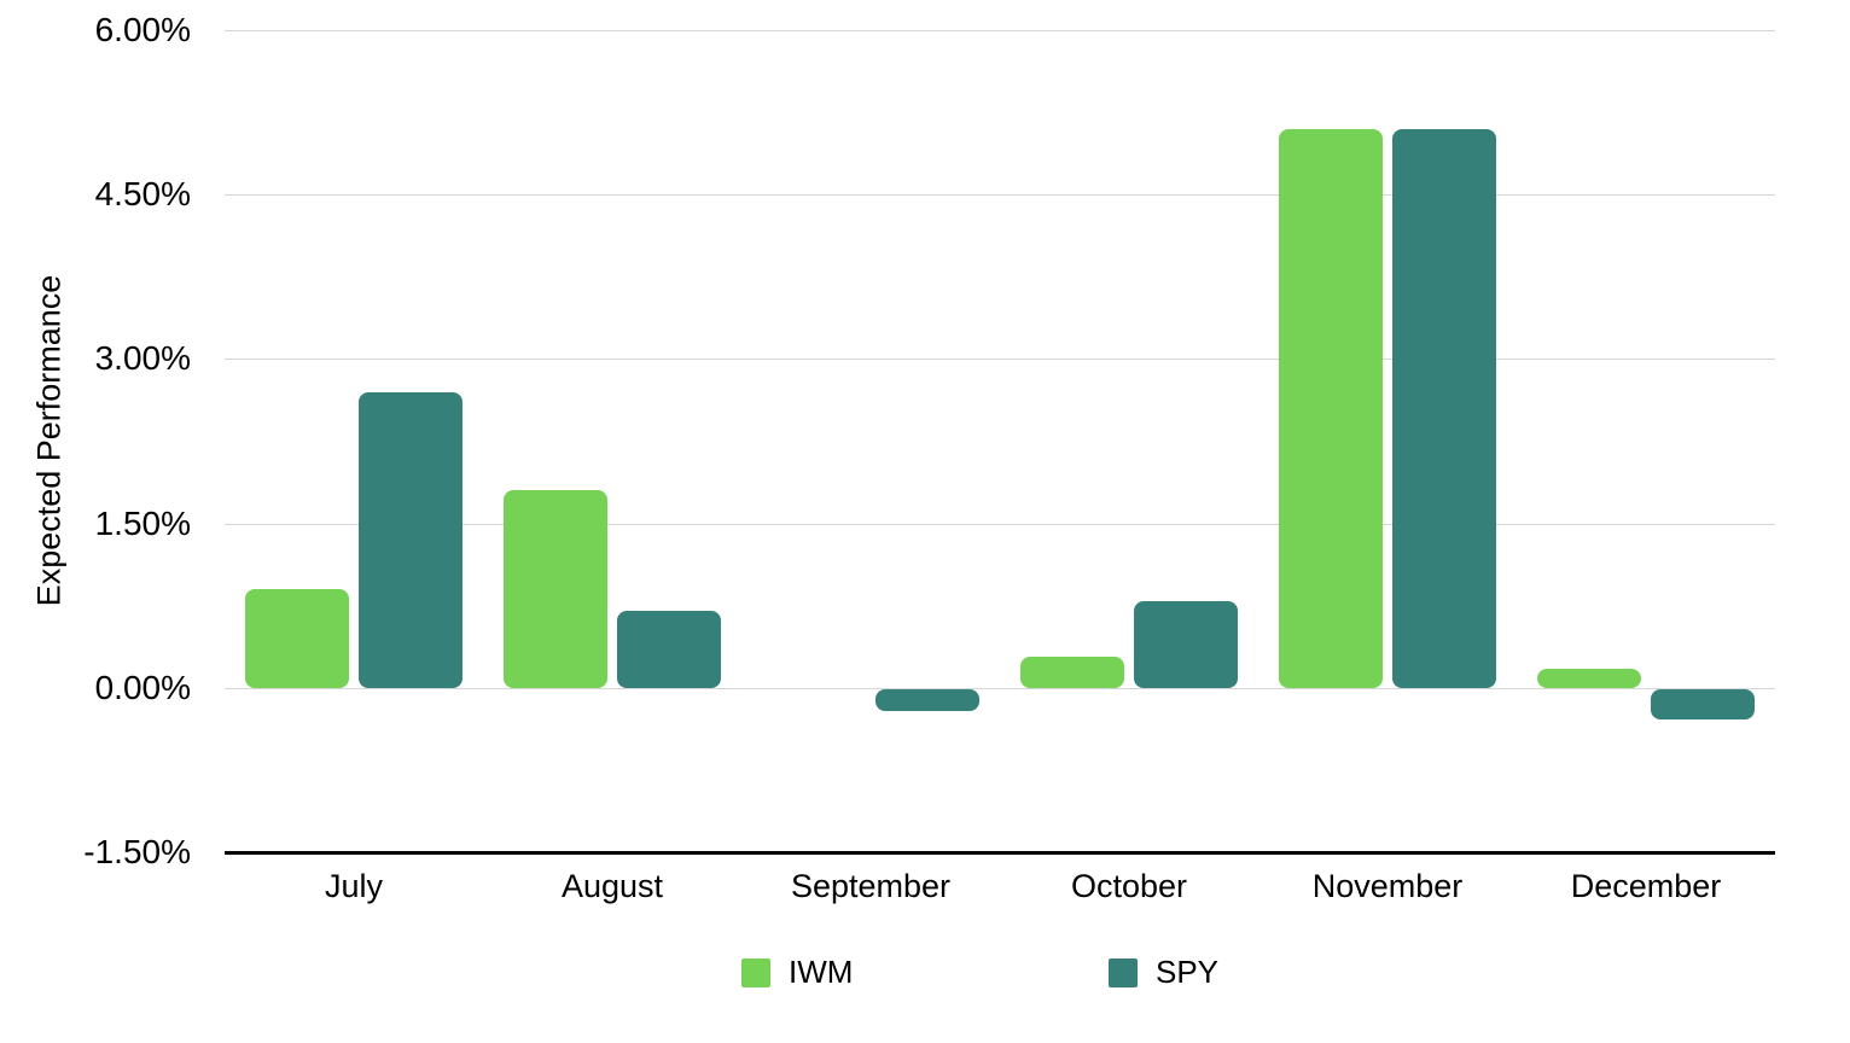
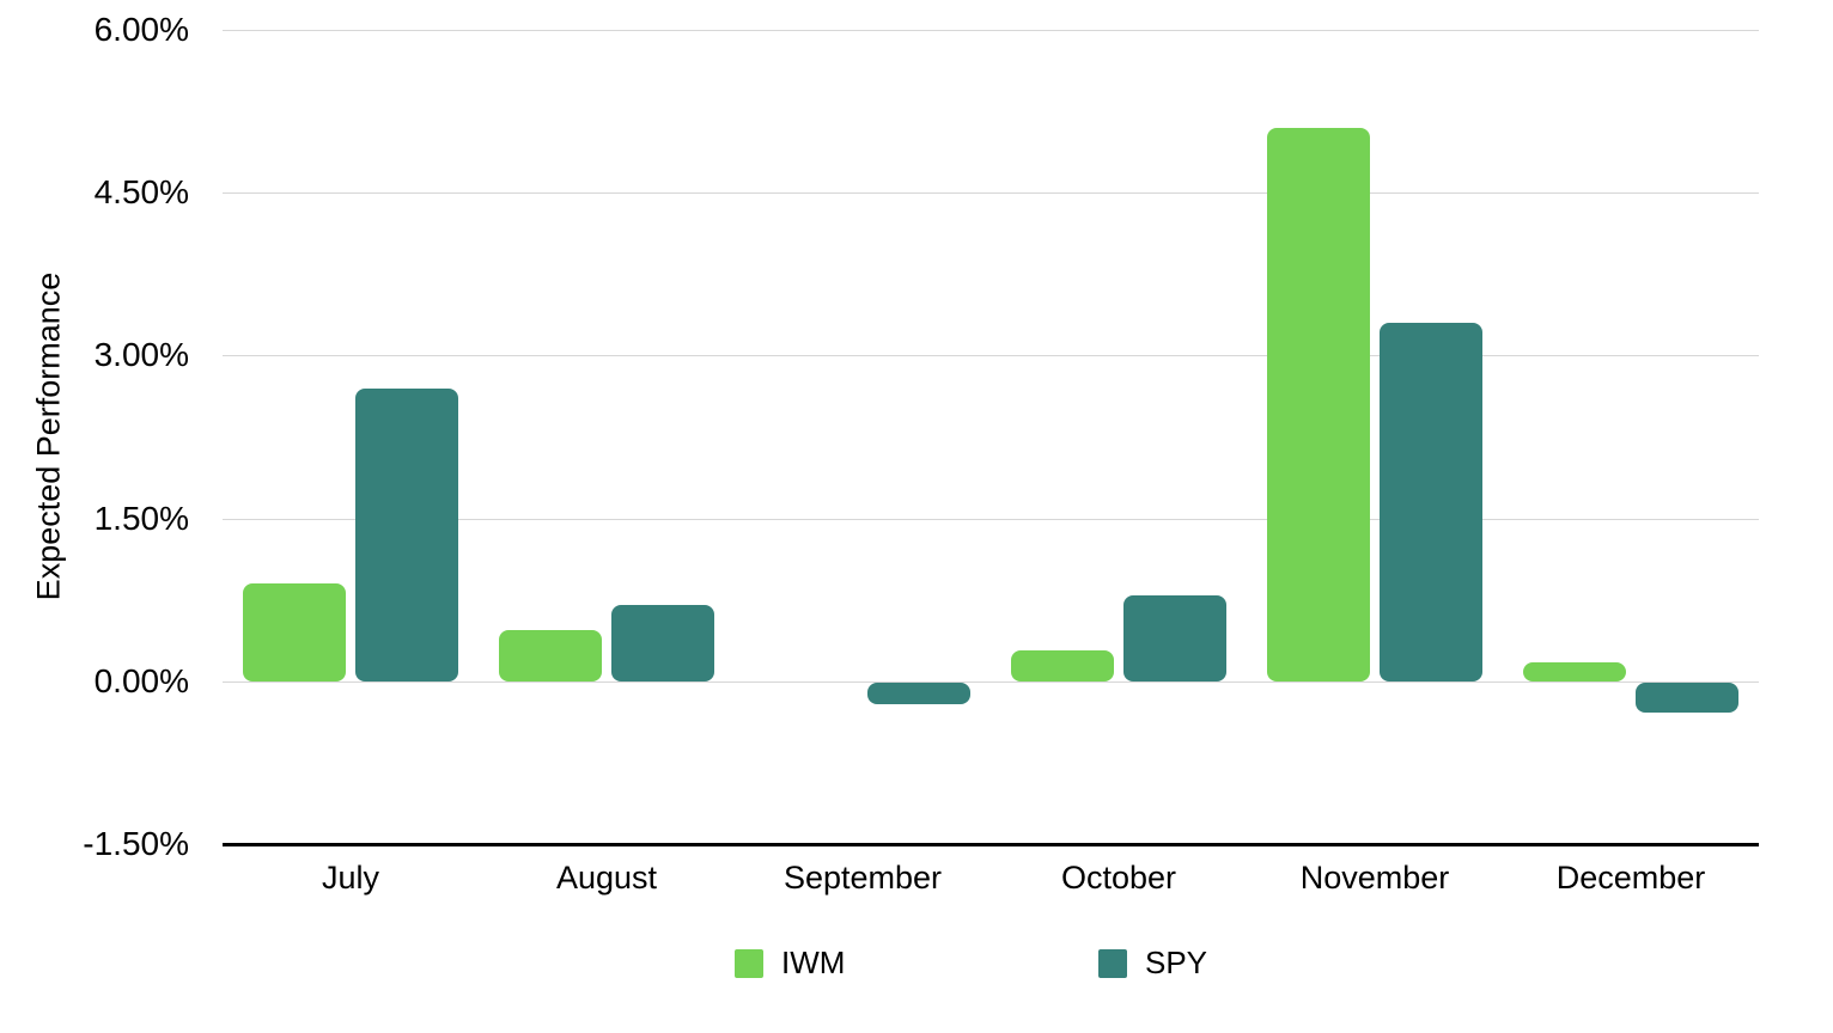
IWM/August: 1.8% -> 0.5%
SPY/November: 5.1% -> 3.3%
